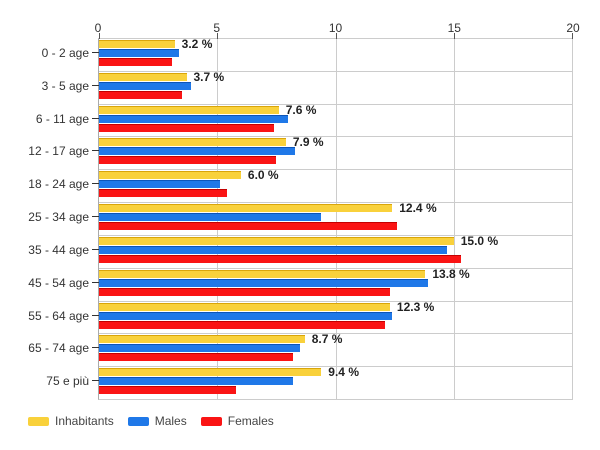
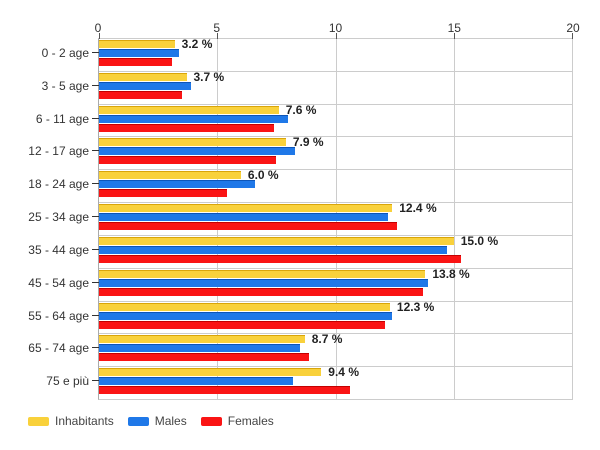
Males/18 - 24 age: 5.1 -> 6.6
Males/25 - 34 age: 9.4 -> 12.2
Females/45 - 54 age: 12.3 -> 13.7
Females/65 - 74 age: 8.2 -> 8.9
Females/75 e più: 5.8 -> 10.6
